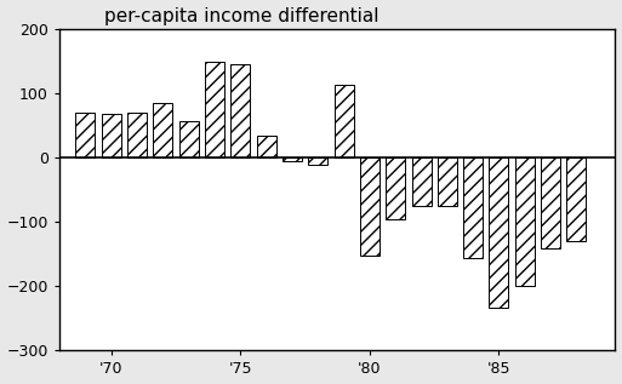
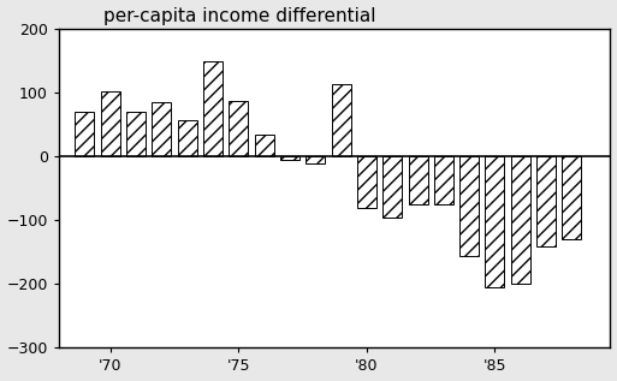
'70: 68 -> 103
'75: 146 -> 88
'80: -152 -> -80
'85: -234 -> -205
